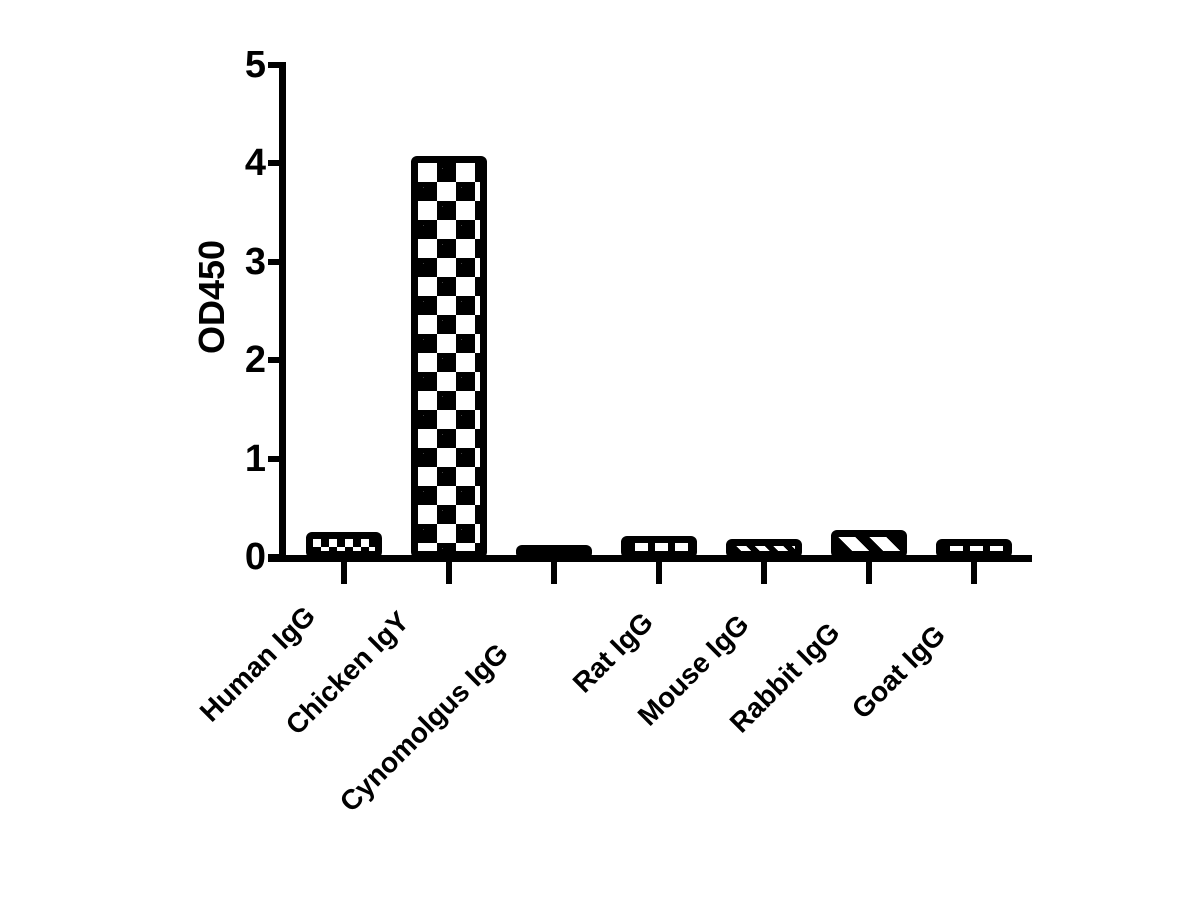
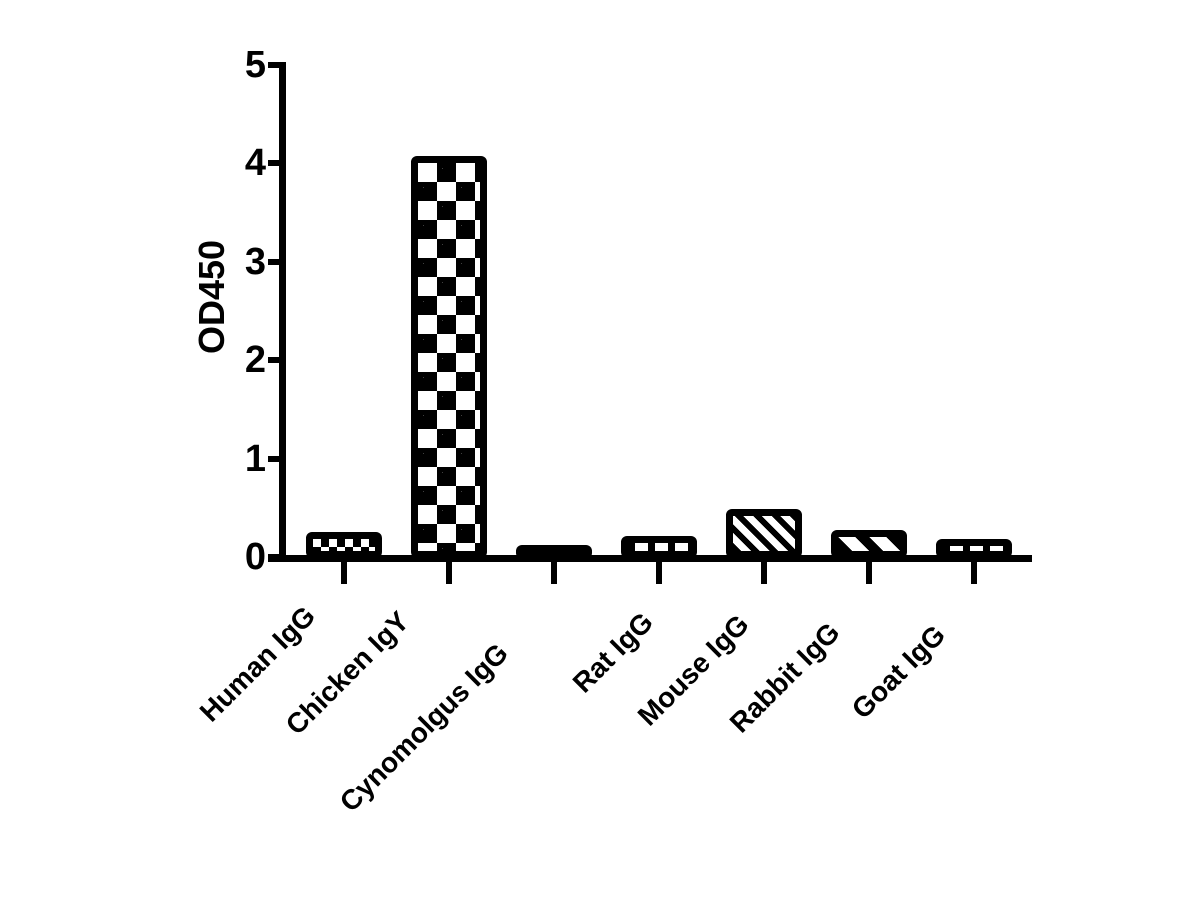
Mouse IgG: 0.2 -> 0.5
